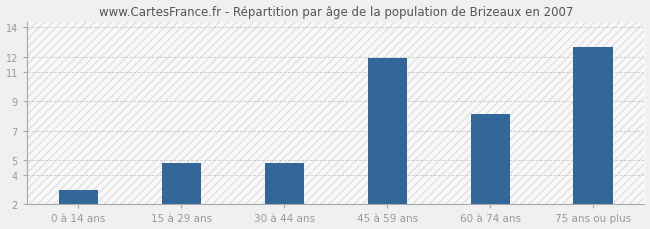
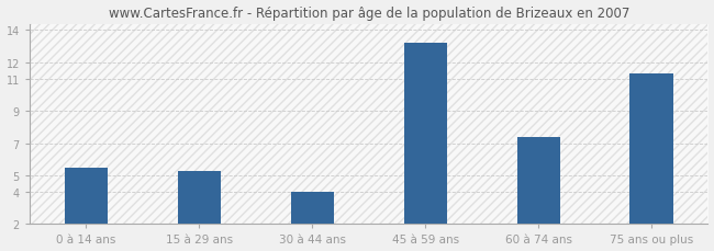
0 à 14 ans: 3.0 -> 5.5
15 à 29 ans: 4.8 -> 5.3
30 à 44 ans: 4.8 -> 4.0
45 à 59 ans: 11.9 -> 13.2
60 à 74 ans: 8.1 -> 7.4
75 ans ou plus: 12.7 -> 11.3
